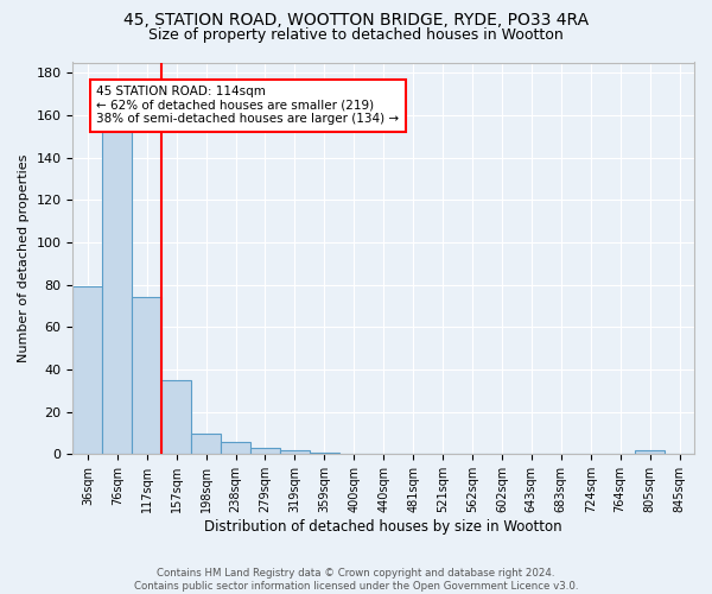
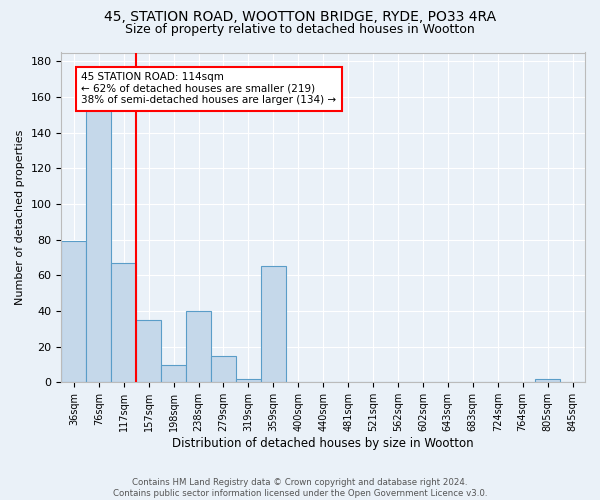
117sqm: 74 -> 67
238sqm: 6 -> 40
279sqm: 3 -> 15
359sqm: 1 -> 65
